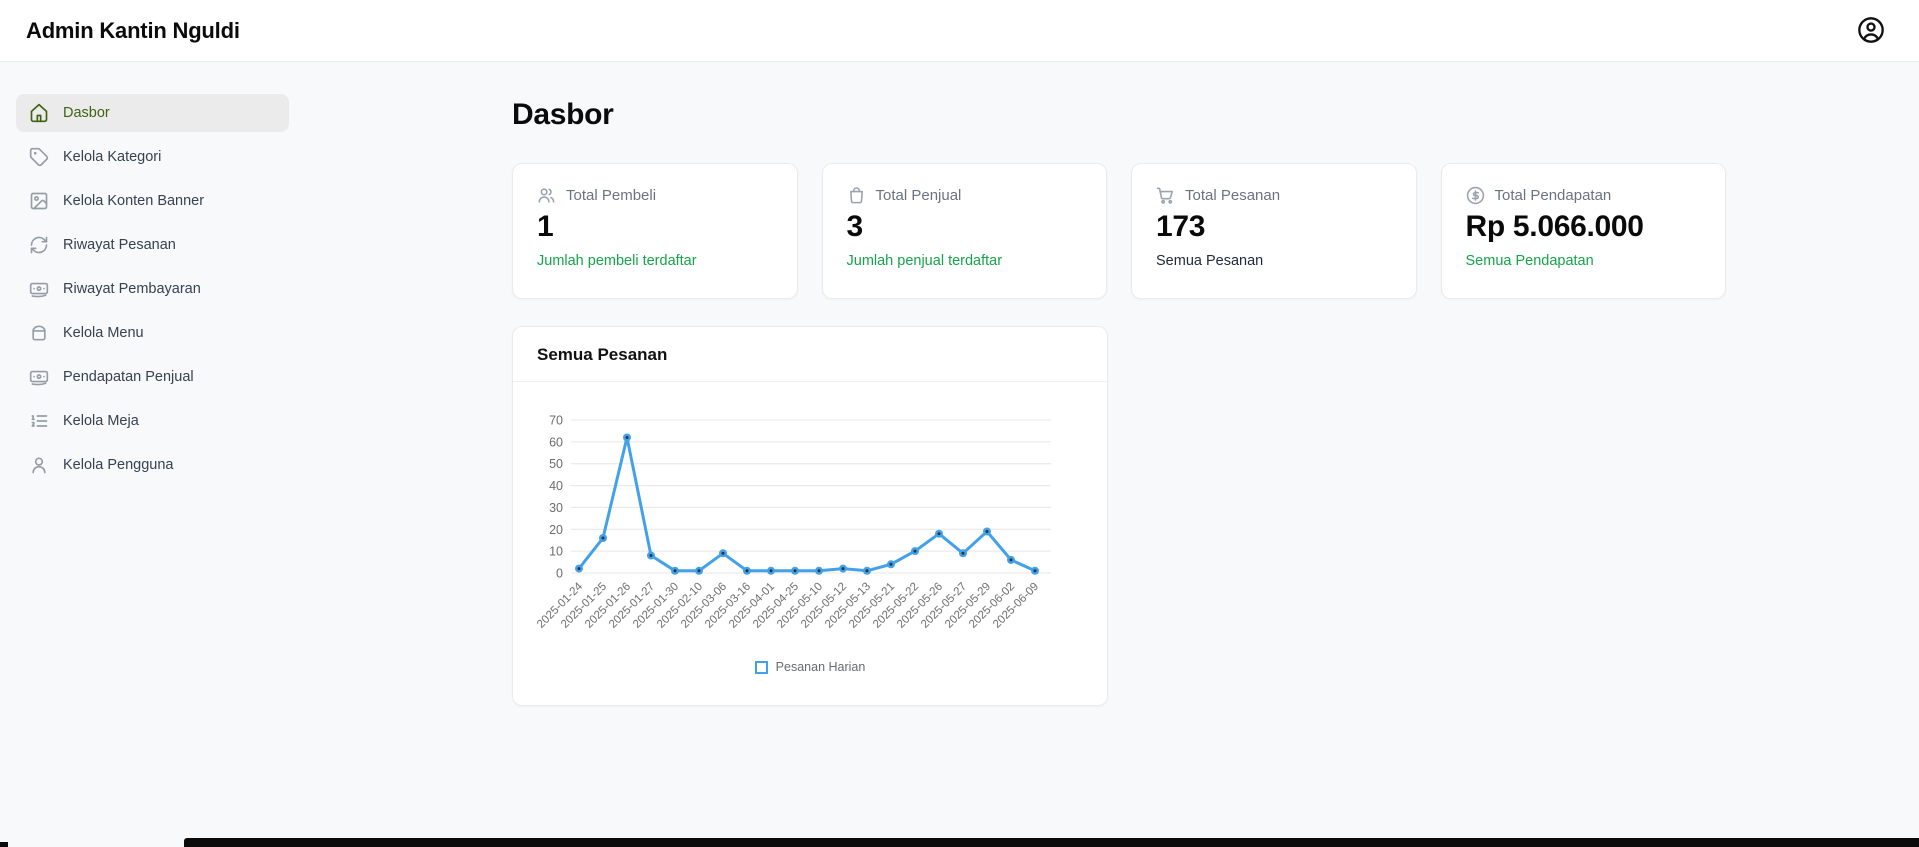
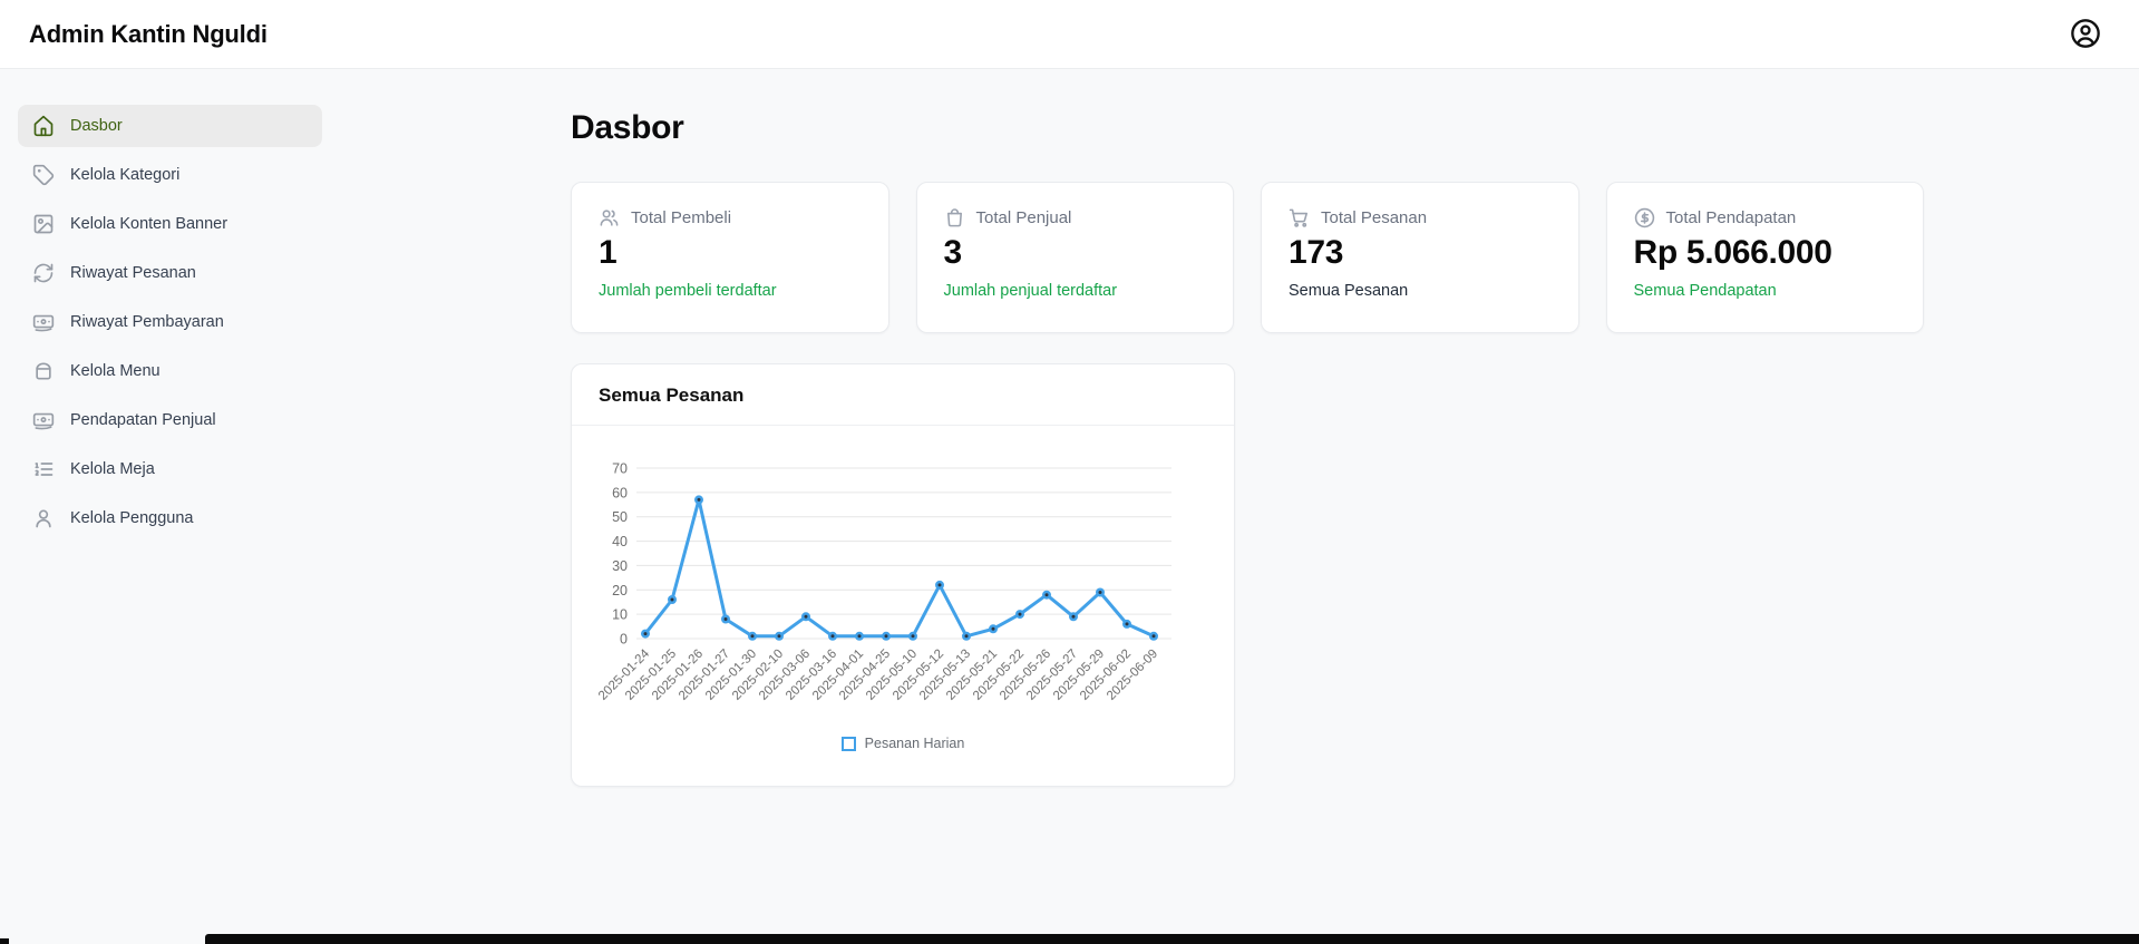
2025-01-26: 62 -> 57
2025-05-12: 2 -> 22
